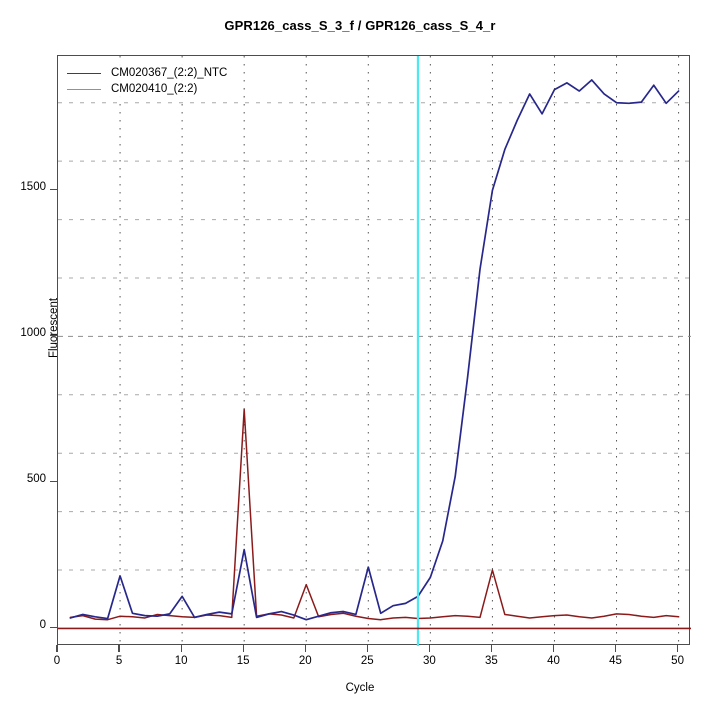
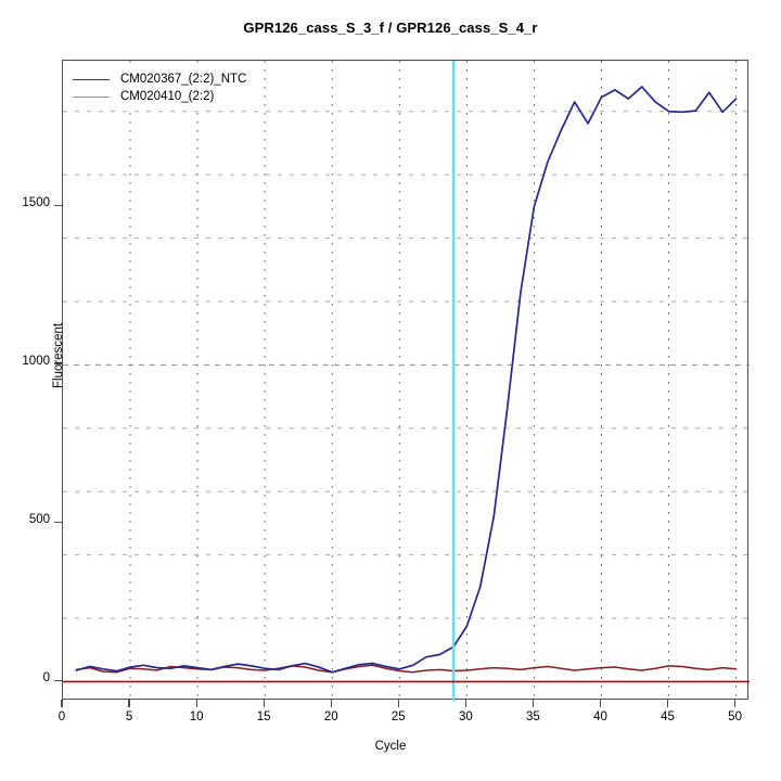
CM020410_(2:2)/5: 180 -> 50
CM020410_(2:2)/10: 110 -> 40
CM020367_(2:2)_NTC/15: 750 -> 40
CM020410_(2:2)/15: 270 -> 40
CM020367_(2:2)_NTC/20: 150 -> 30
CM020410_(2:2)/25: 210 -> 40
CM020367_(2:2)_NTC/35: 200 -> 40
